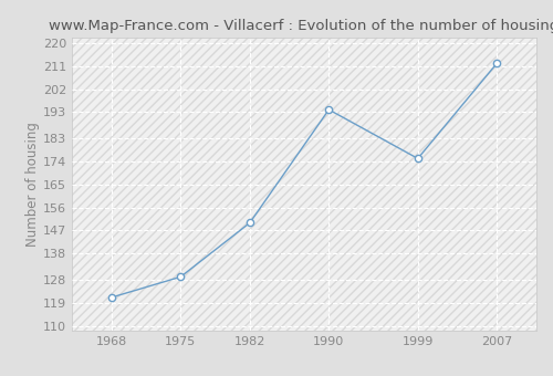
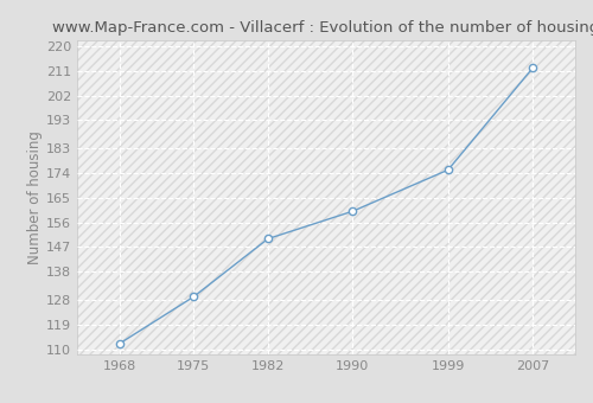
1968: 121 -> 112
1990: 194 -> 160
